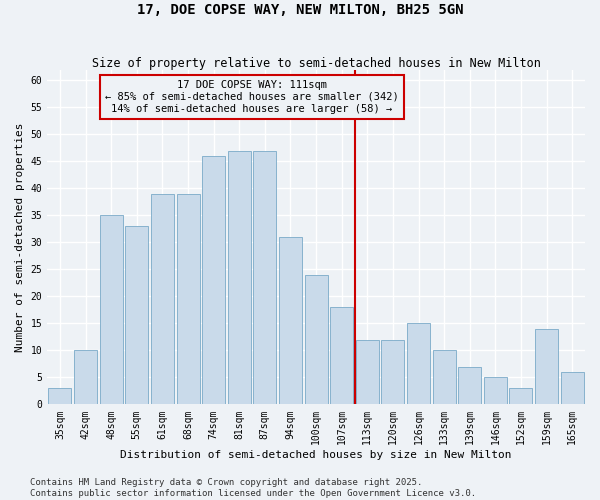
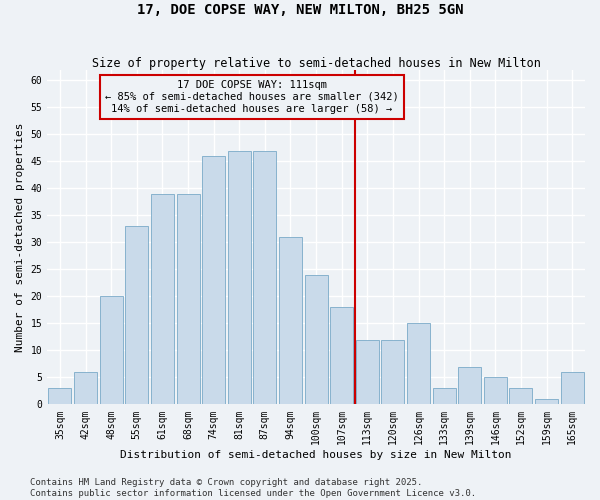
42sqm: 10 -> 6
48sqm: 35 -> 20
133sqm: 10 -> 3
159sqm: 14 -> 1
